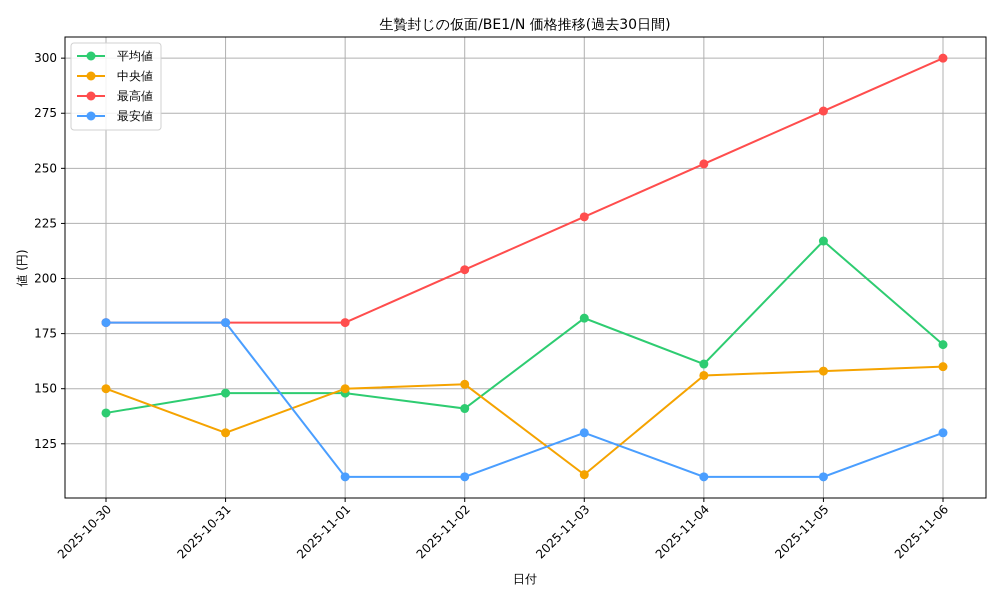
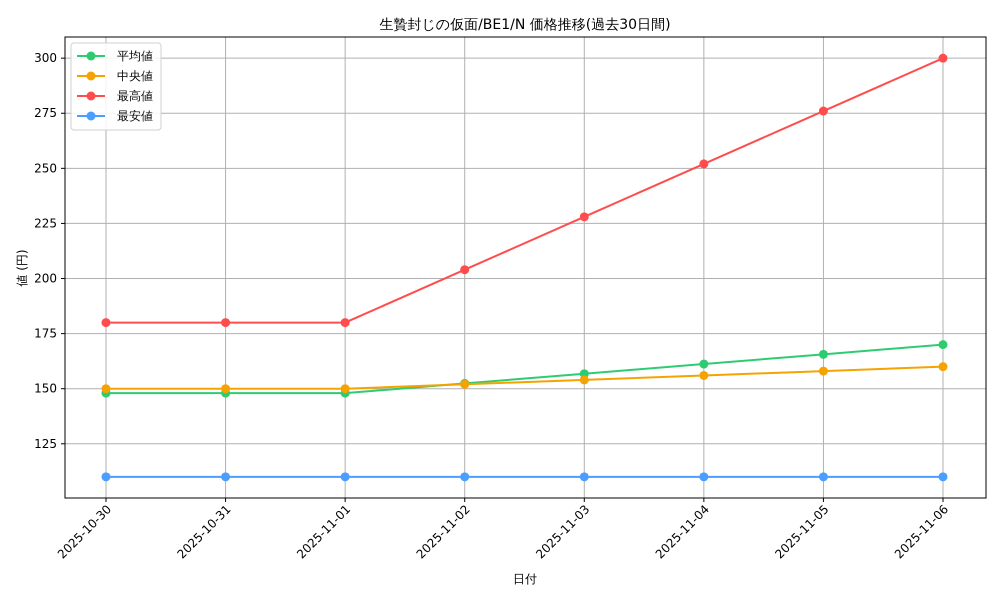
平均値/2025-10-30: 139 -> 148
最安値/2025-10-30: 180 -> 110
中央値/2025-10-31: 130 -> 150
最安値/2025-10-31: 180 -> 110
平均値/2025-11-02: 141 -> 152
平均値/2025-11-03: 182 -> 157
中央値/2025-11-03: 111 -> 154
最安値/2025-11-03: 130 -> 110
平均値/2025-11-05: 217 -> 166
最安値/2025-11-06: 130 -> 110
